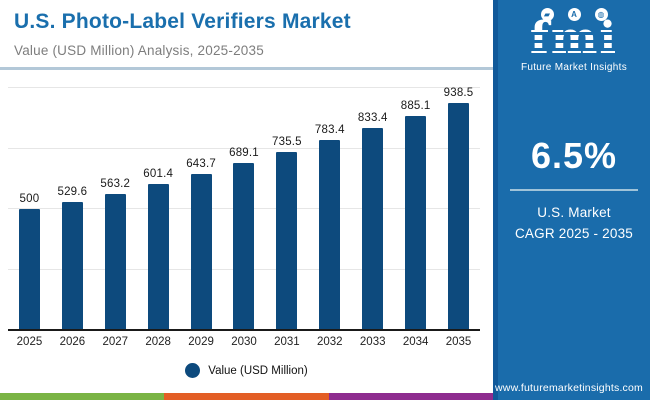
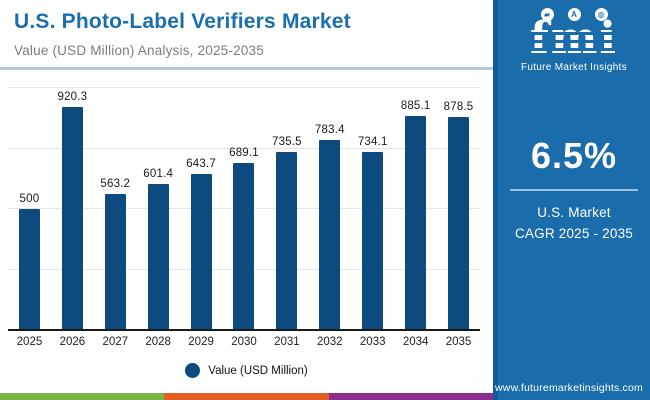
2026: 529.6 -> 920.3
2033: 833.4 -> 734.1
2035: 938.5 -> 878.5
